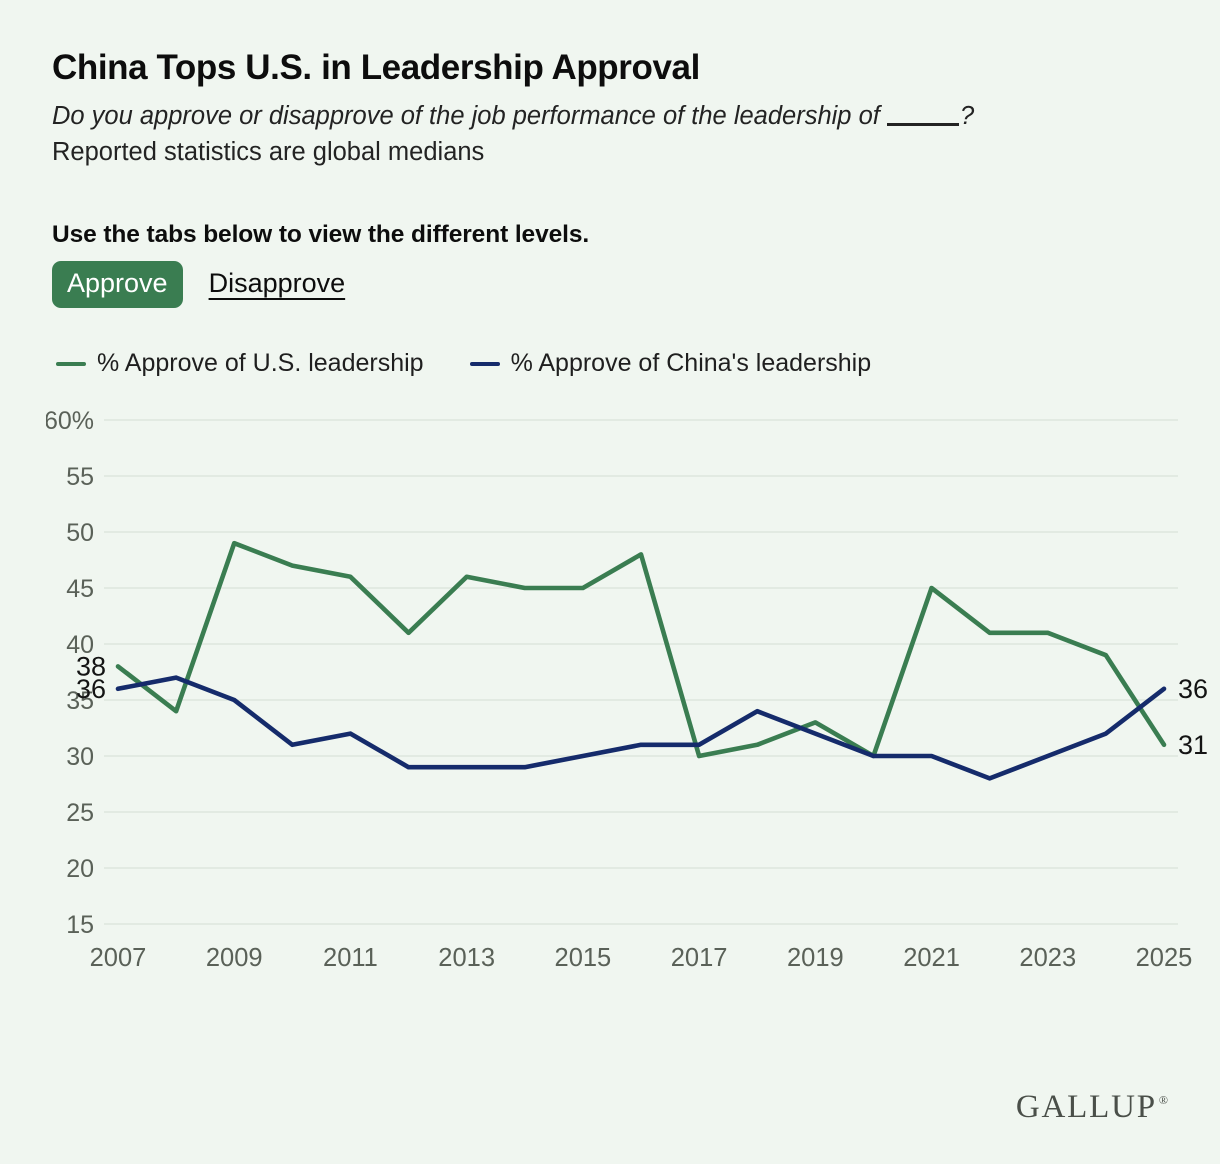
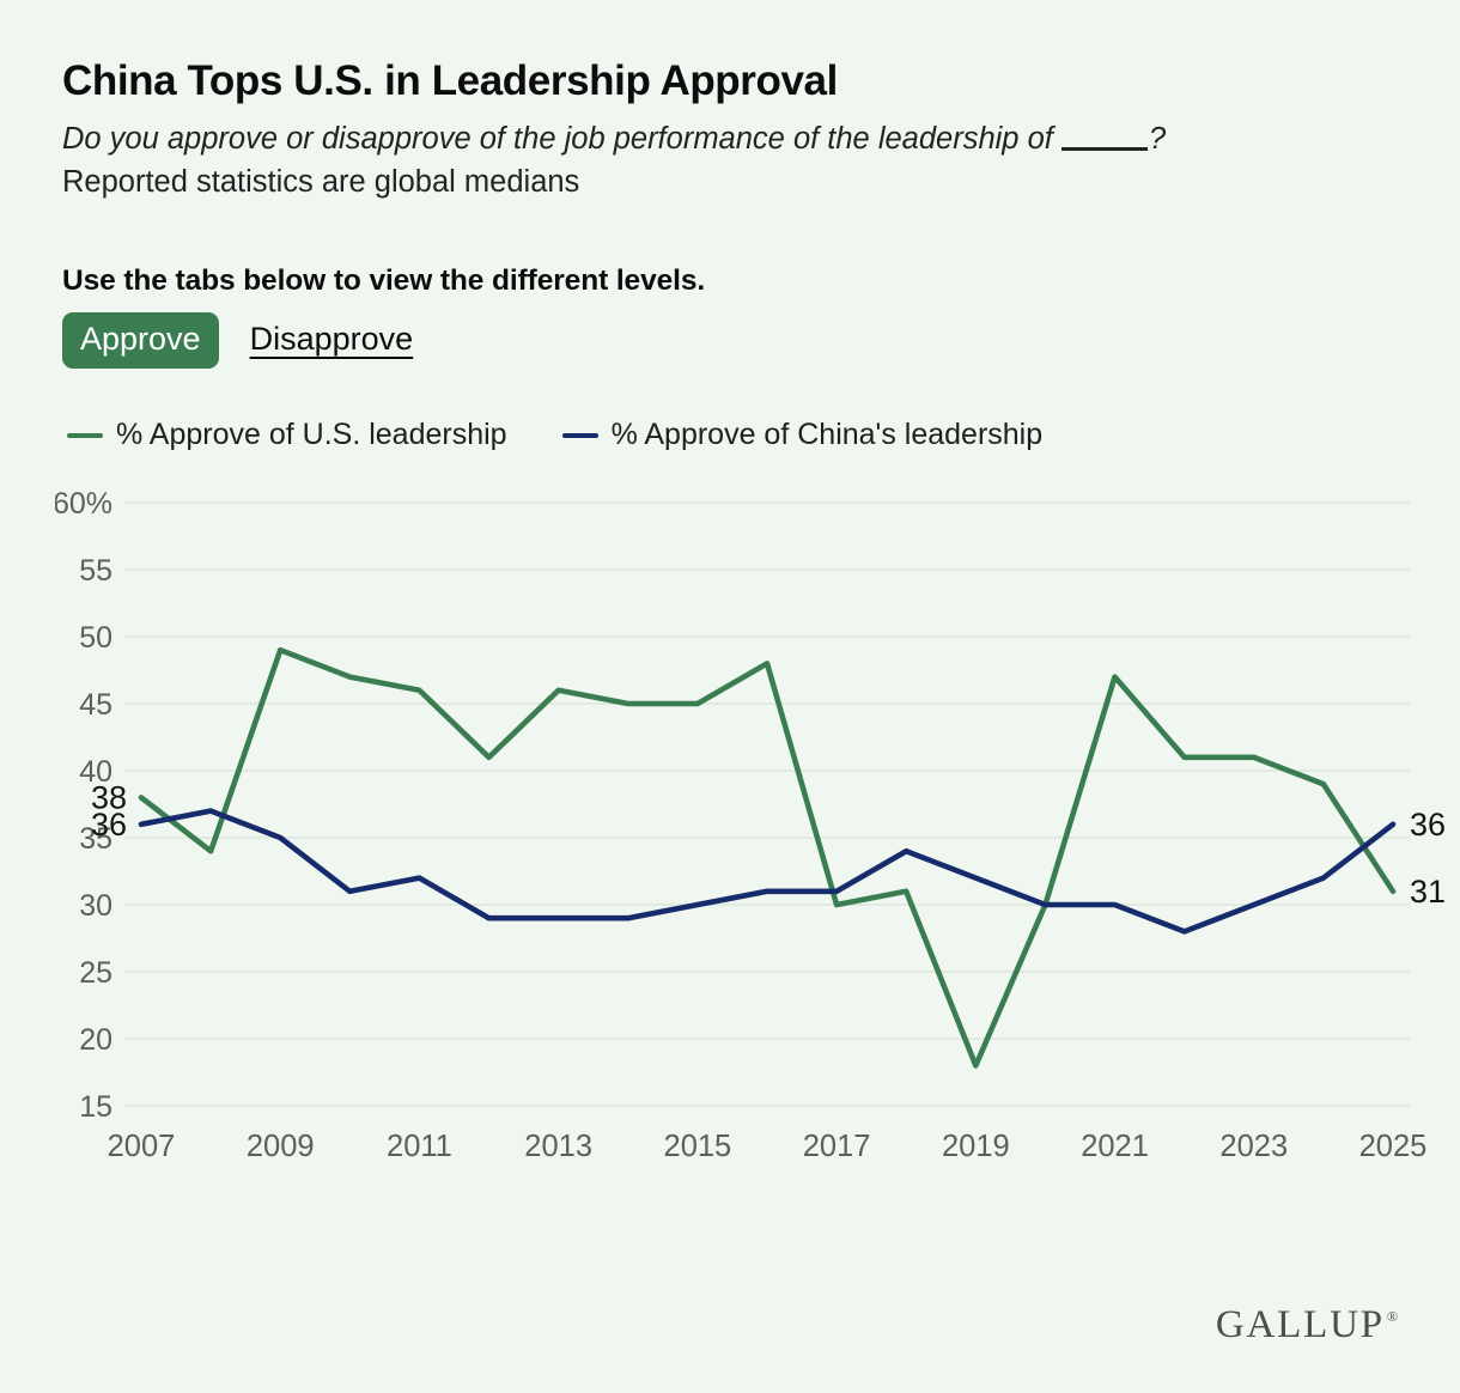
% Approve of U.S. leadership/2019: 33% -> 18%
% Approve of U.S. leadership/2021: 45% -> 47%
